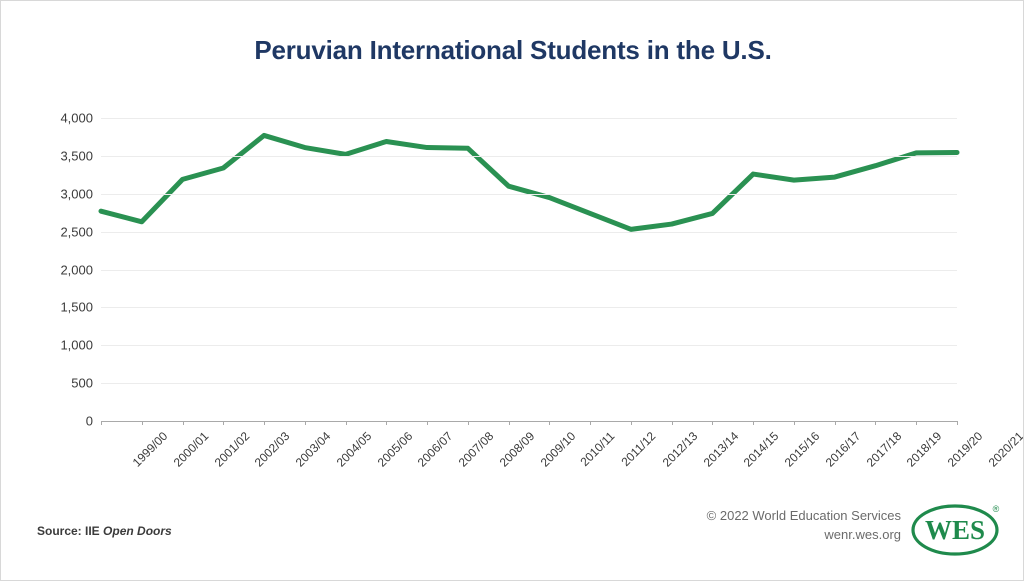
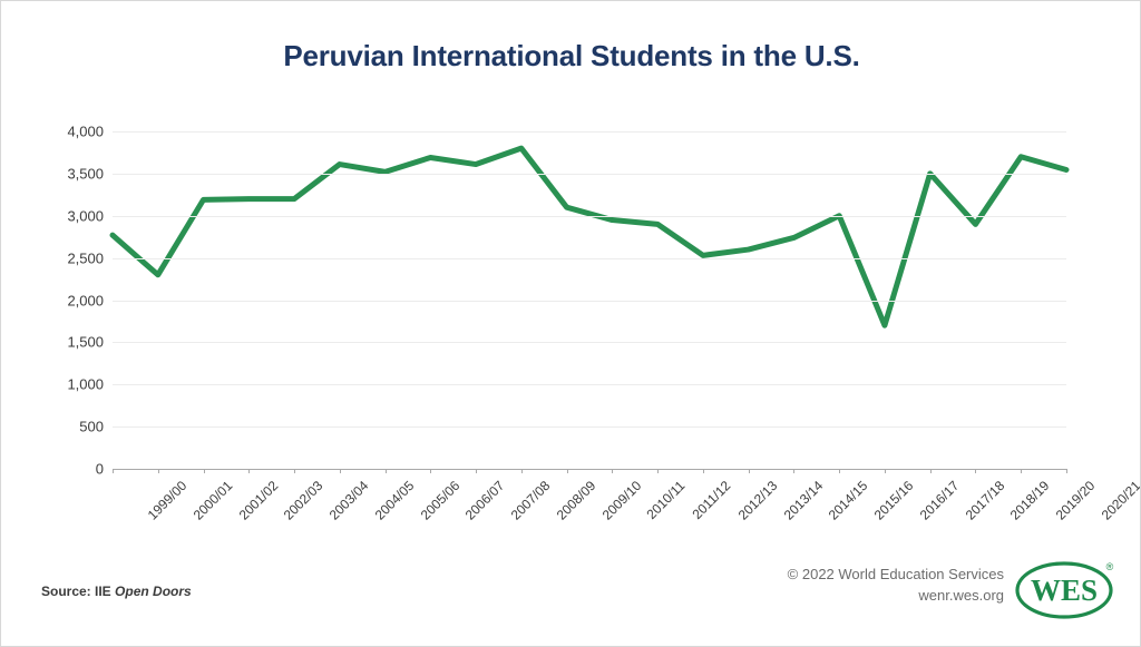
2000/01: 2600 -> 2300
2002/03: 3300 -> 3200
2003/04: 3800 -> 3200
2008/09: 3600 -> 3800
2011/12: 2700 -> 2900
2015/16: 3300 -> 3000
2016/17: 3200 -> 1700
2017/18: 3200 -> 3500
2018/19: 3400 -> 2900
2019/20: 3500 -> 3700
